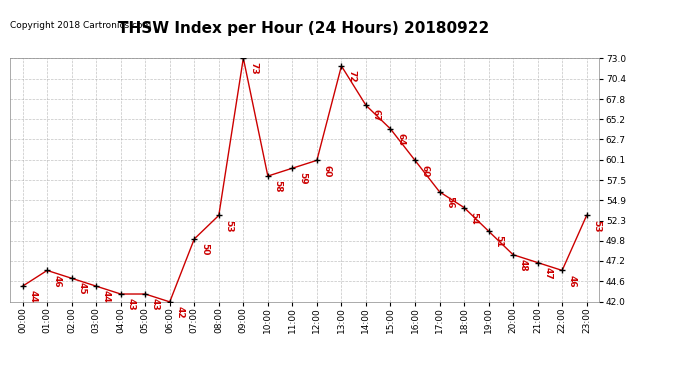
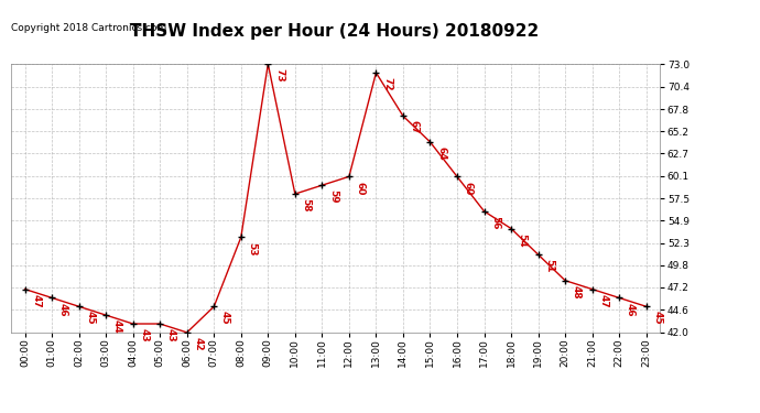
00:00: 44 -> 47
07:00: 50 -> 45
23:00: 53 -> 45
